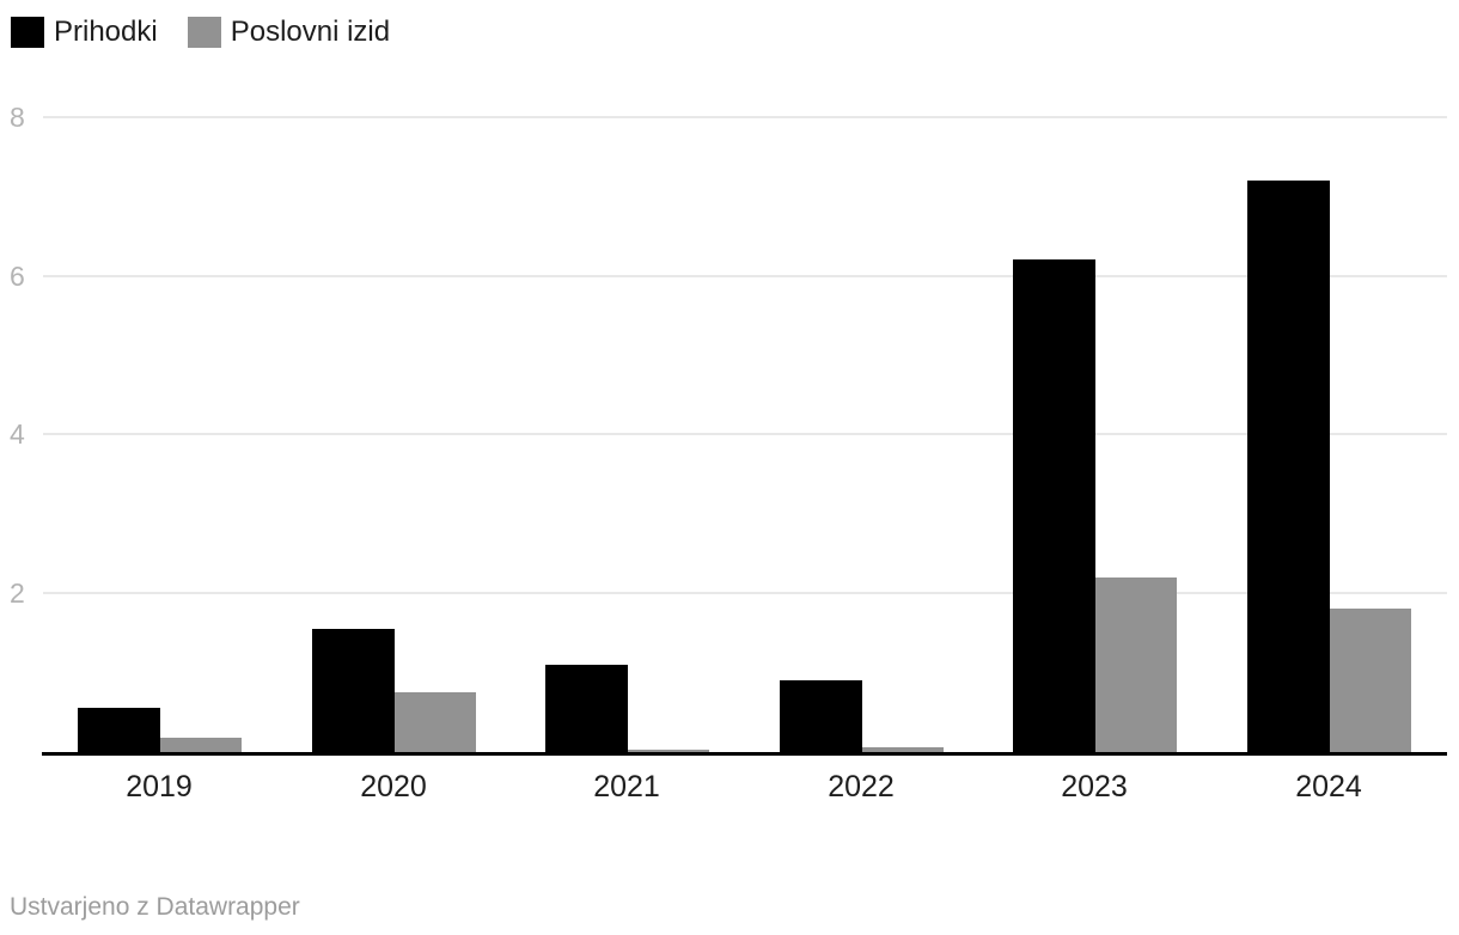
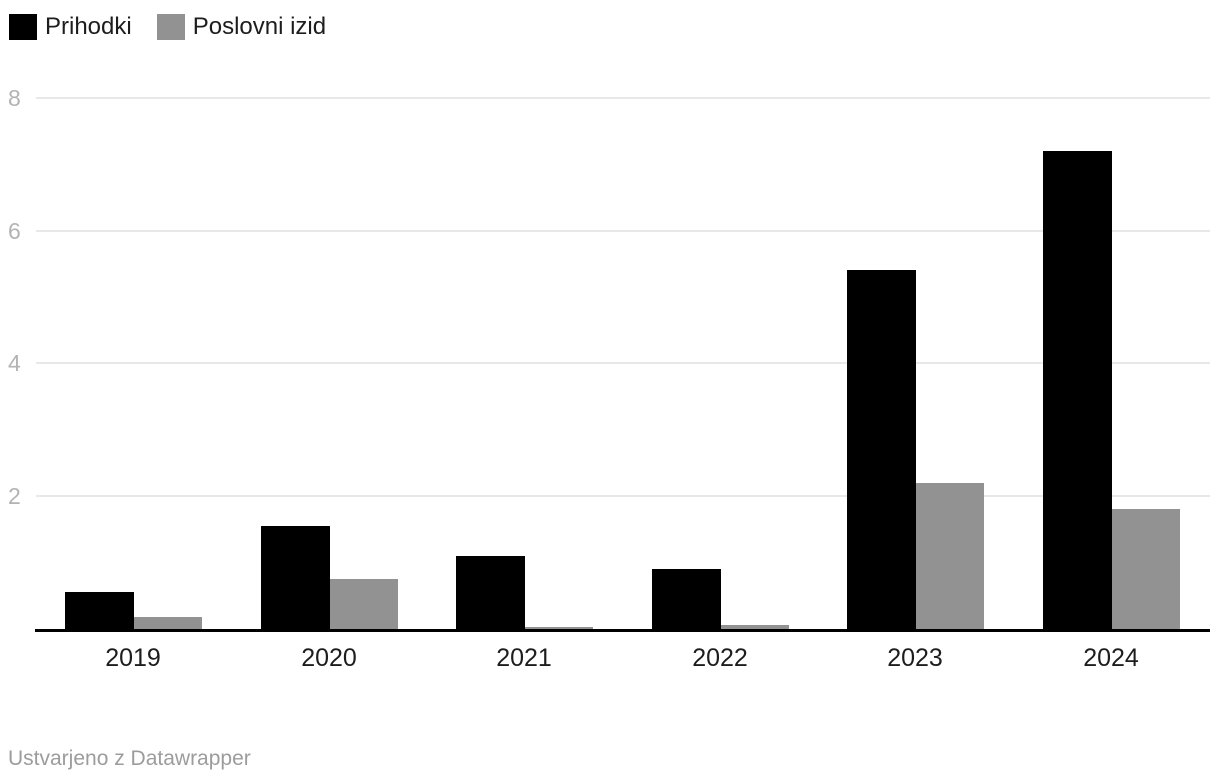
Prihodki/2023: 6.2 -> 5.4
